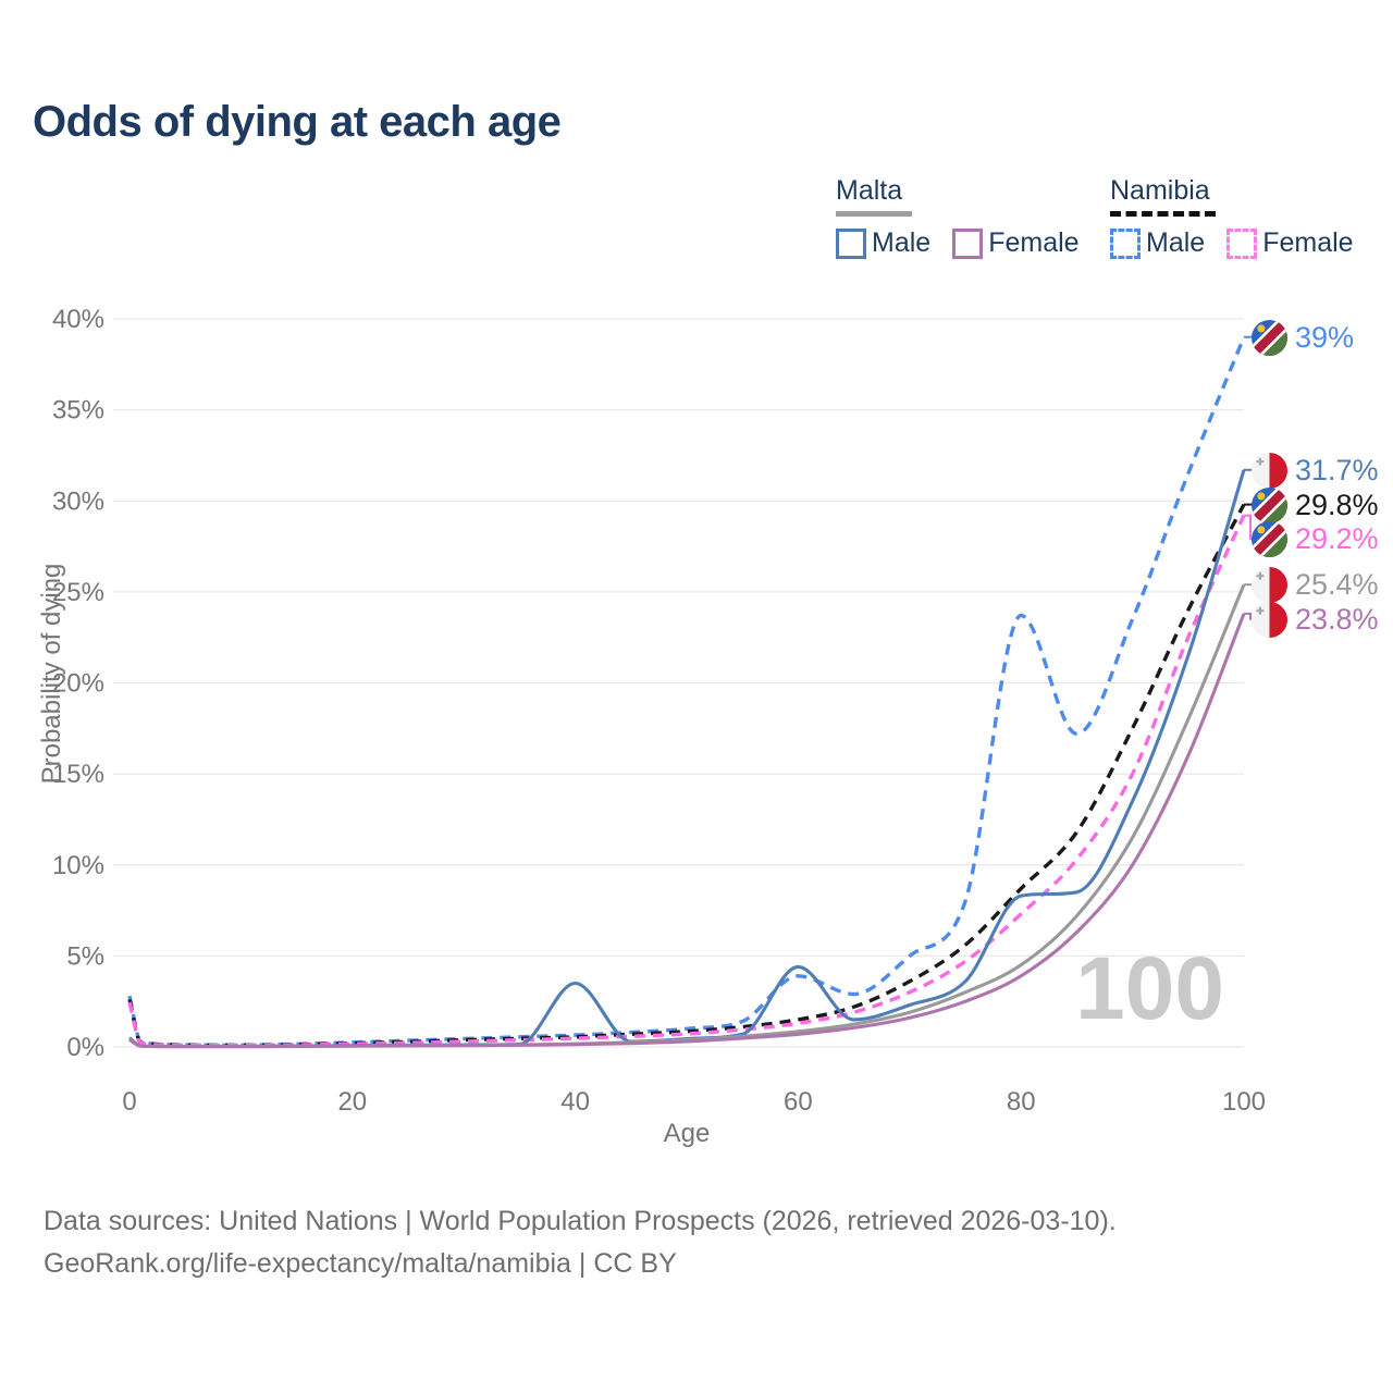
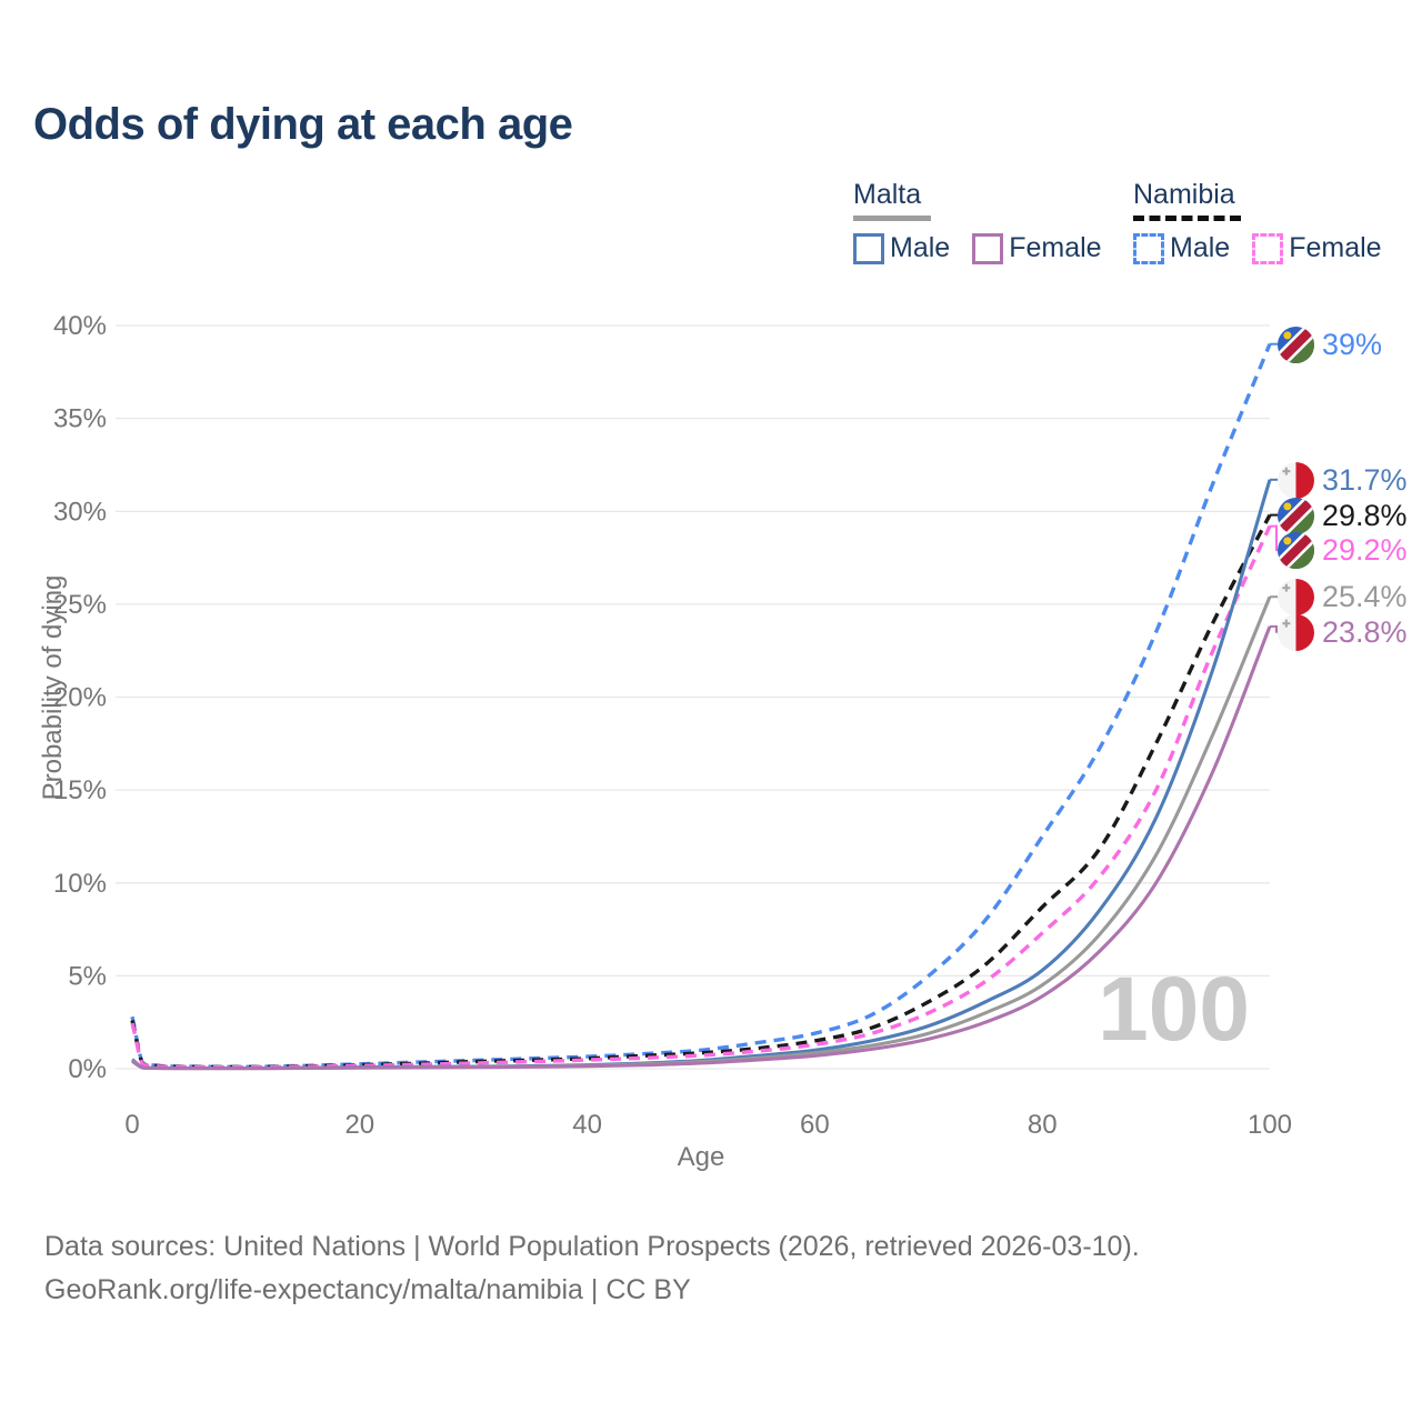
Malta Male/40: 3.5% -> 0.2%
Namibia Male/60: 3.9% -> 1.9%
Malta Male/60: 4.4% -> 1.0%
Namibia Male/80: 23.7% -> 12.5%
Malta Male/80: 8.3% -> 5.3%
